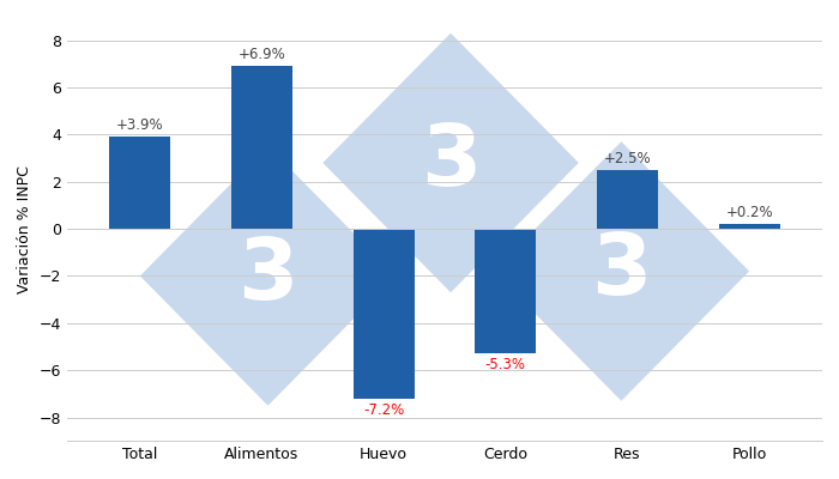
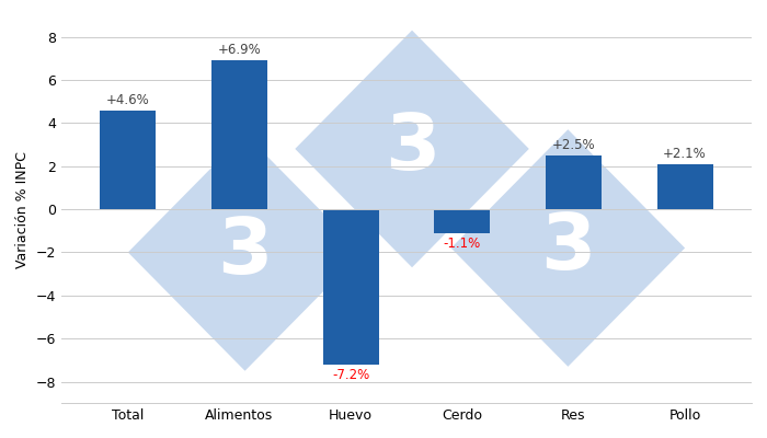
Total: +3.9% -> +4.6%
Cerdo: -5.3% -> -1.1%
Pollo: +0.2% -> +2.1%
